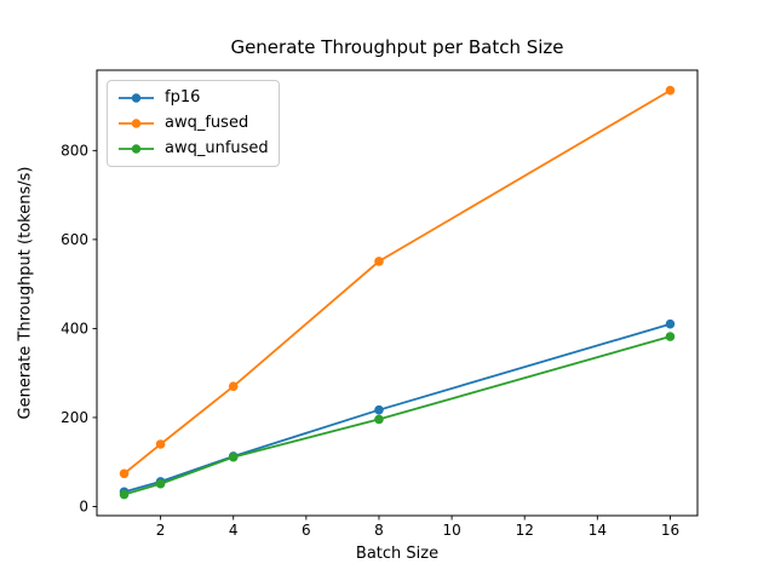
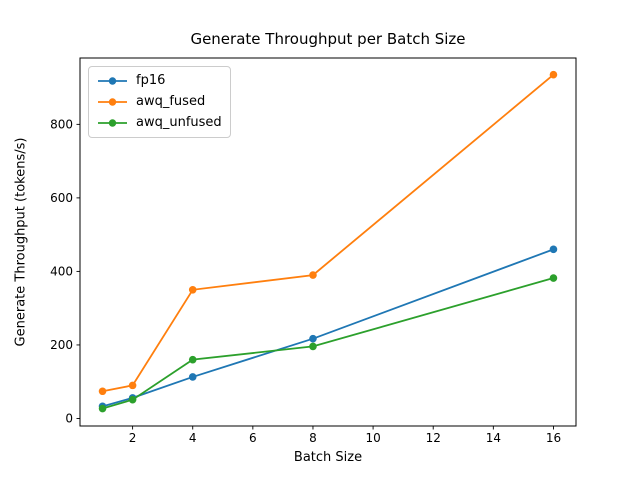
awq_fused/2: 140 -> 90
awq_fused/4: 270 -> 350
awq_unfused/4: 110 -> 160
awq_fused/8: 550 -> 390
fp16/16: 410 -> 460
